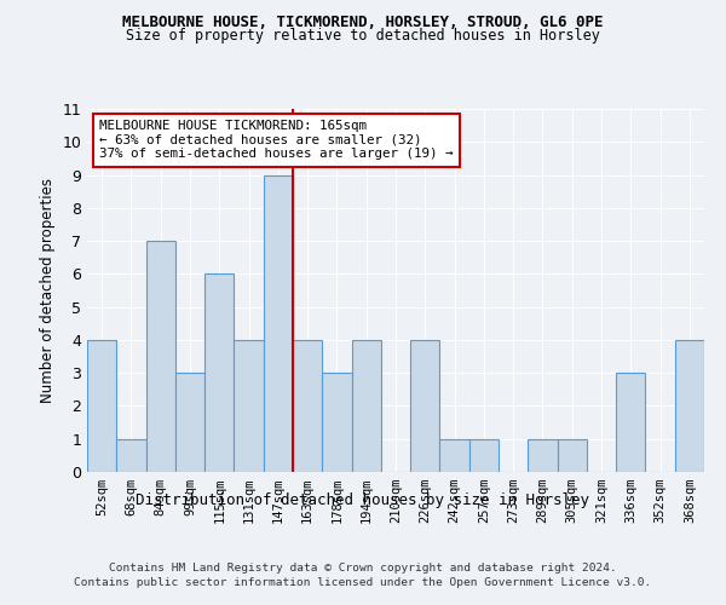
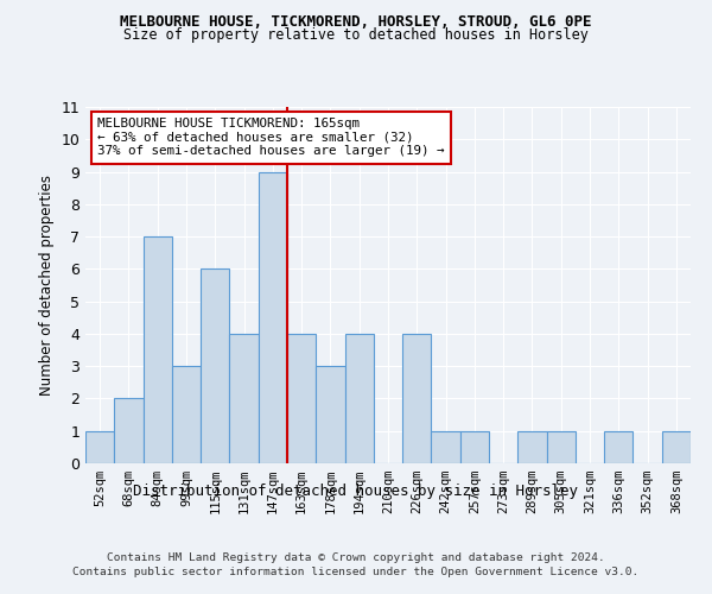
52sqm: 4 -> 1
68sqm: 1 -> 2
336sqm: 3 -> 1
368sqm: 4 -> 1
